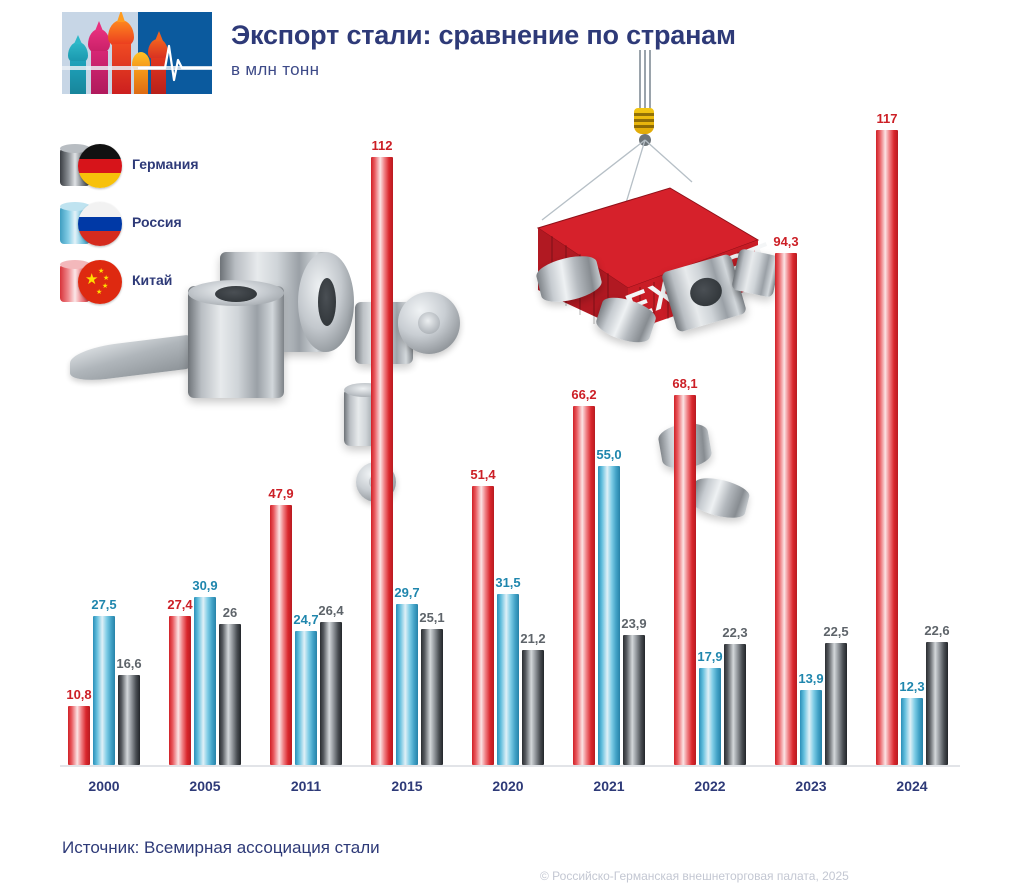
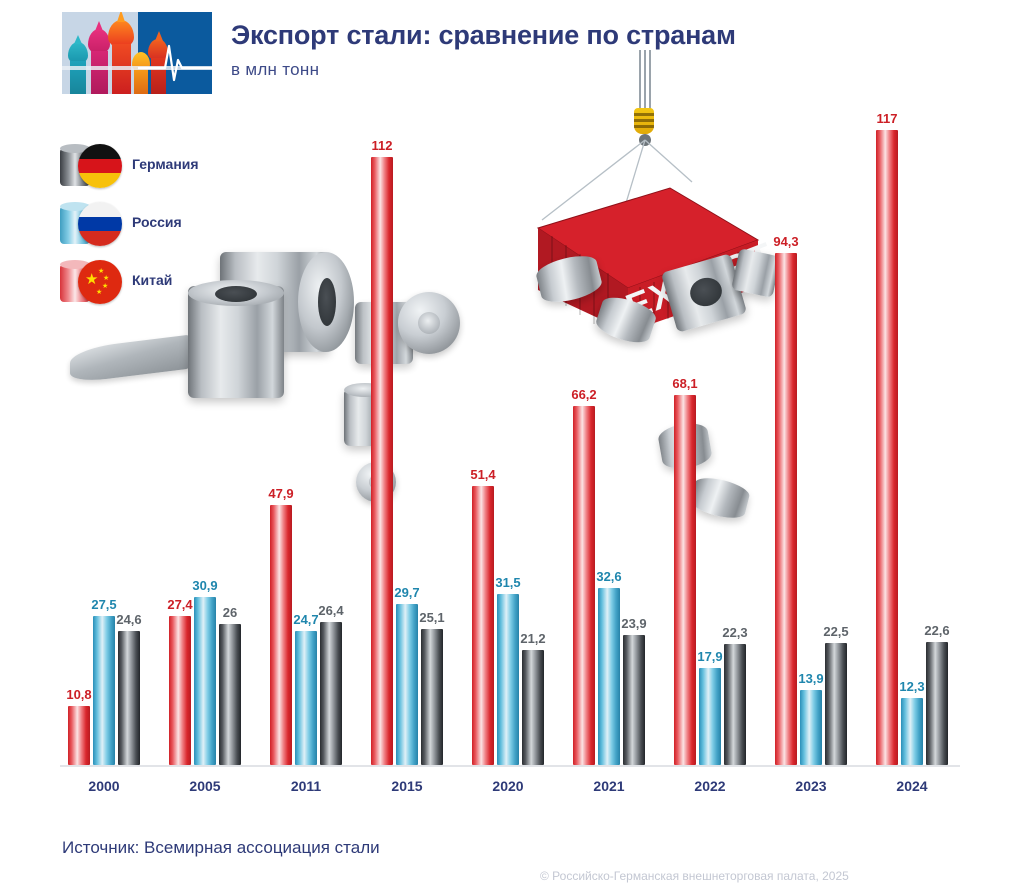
Германия/2000: 16,6 -> 24,6
Россия/2021: 55,0 -> 32,6
